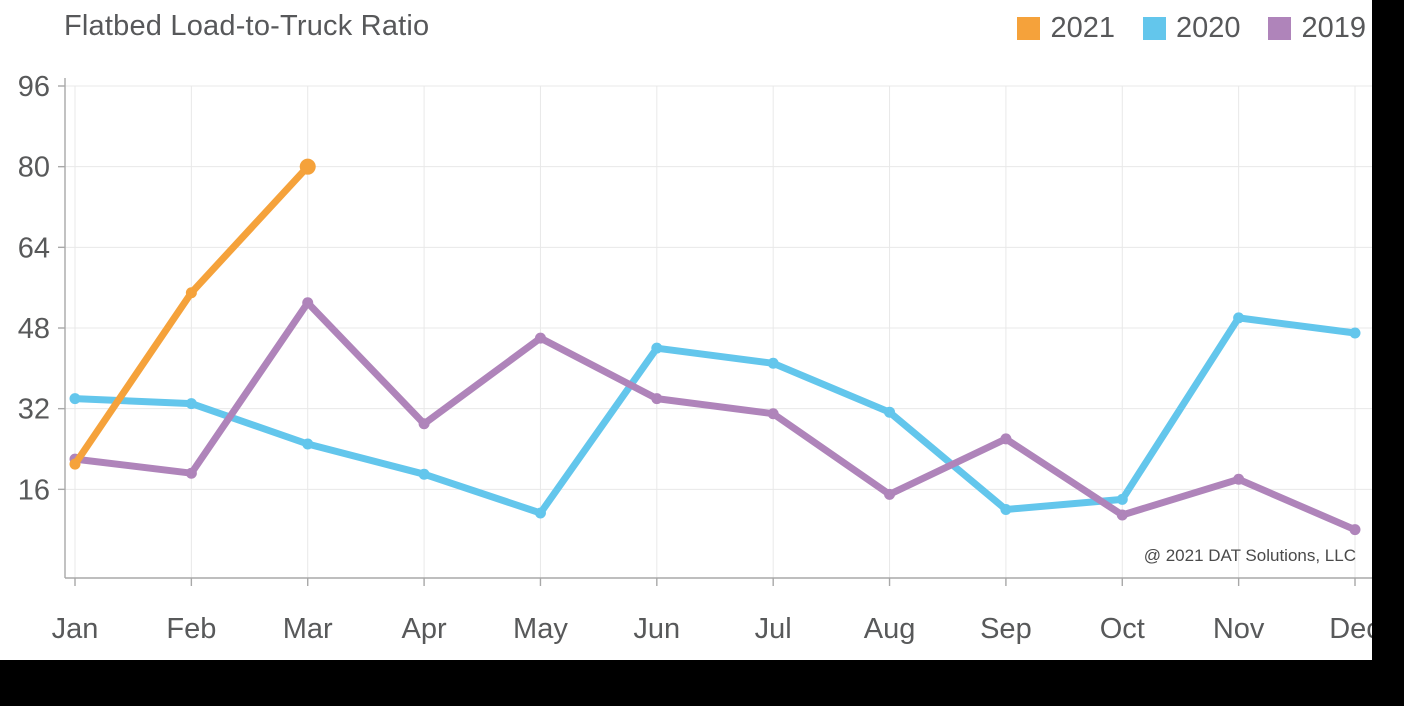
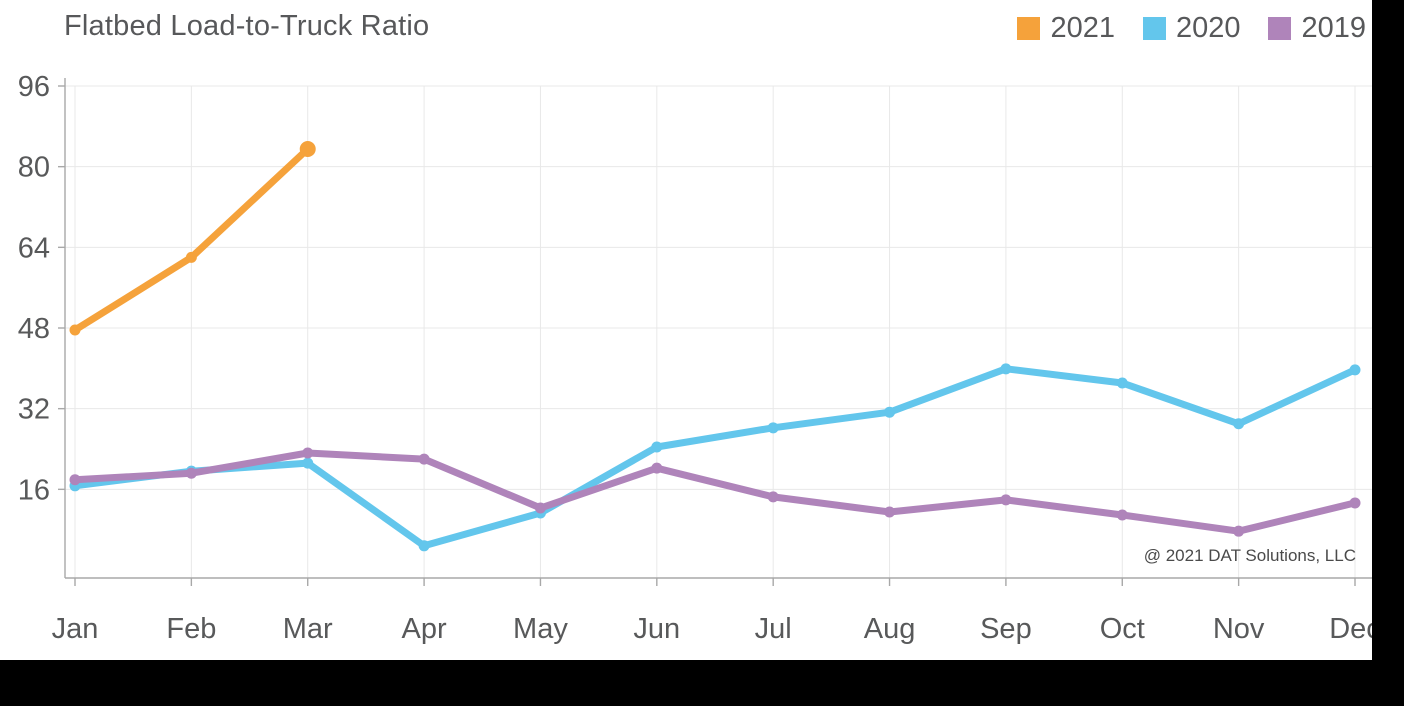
2021/Jan: 21 -> 48
2020/Jan: 34 -> 17
2019/Jan: 22 -> 18
2021/Feb: 55 -> 62
2020/Feb: 33 -> 20
2021/Mar: 80 -> 84
2020/Mar: 25 -> 21
2019/Mar: 53 -> 23
2020/Apr: 19 -> 5
2019/Apr: 29 -> 22
2019/May: 46 -> 12
2020/Jun: 44 -> 24
2019/Jun: 34 -> 20
2020/Jul: 41 -> 28
2019/Jul: 31 -> 14
2019/Aug: 15 -> 12
2020/Sep: 12 -> 40
2019/Sep: 26 -> 14
2020/Oct: 14 -> 37
2020/Nov: 50 -> 29
2019/Nov: 18 -> 8
2020/Dec: 47 -> 40
2019/Dec: 8 -> 13
